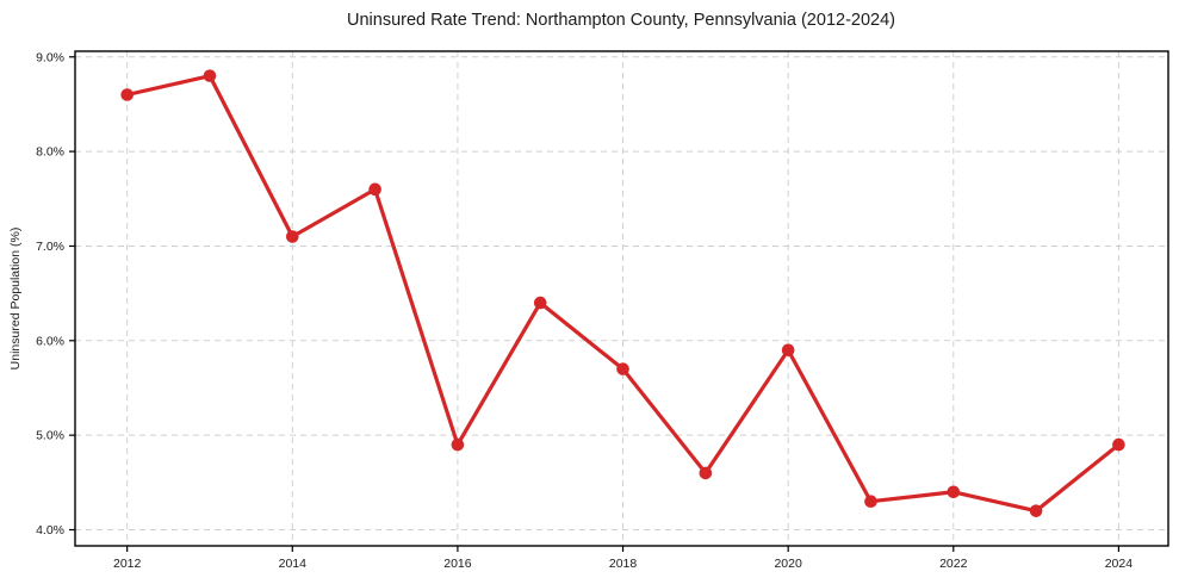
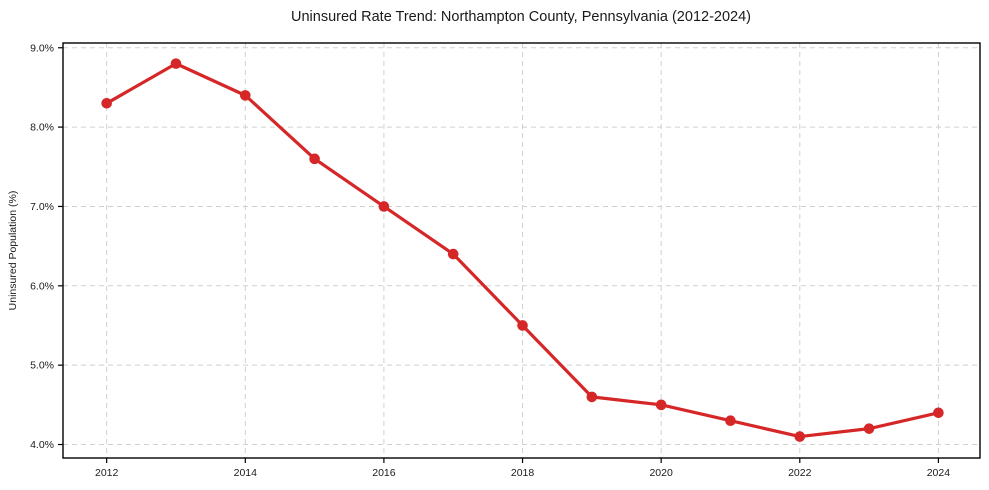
2012: 8.6% -> 8.3%
2014: 7.1% -> 8.4%
2016: 4.9% -> 7.0%
2018: 5.7% -> 5.5%
2020: 5.9% -> 4.5%
2022: 4.4% -> 4.1%
2024: 4.9% -> 4.4%
